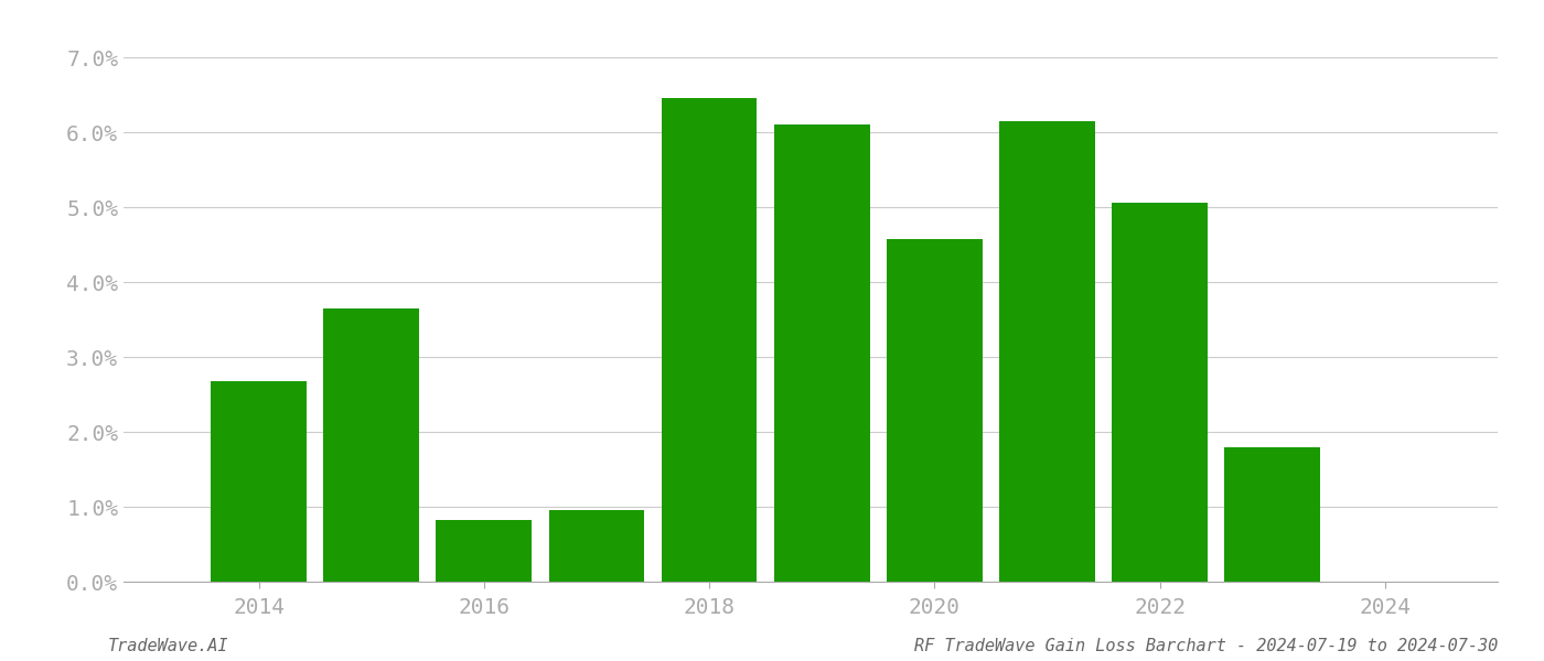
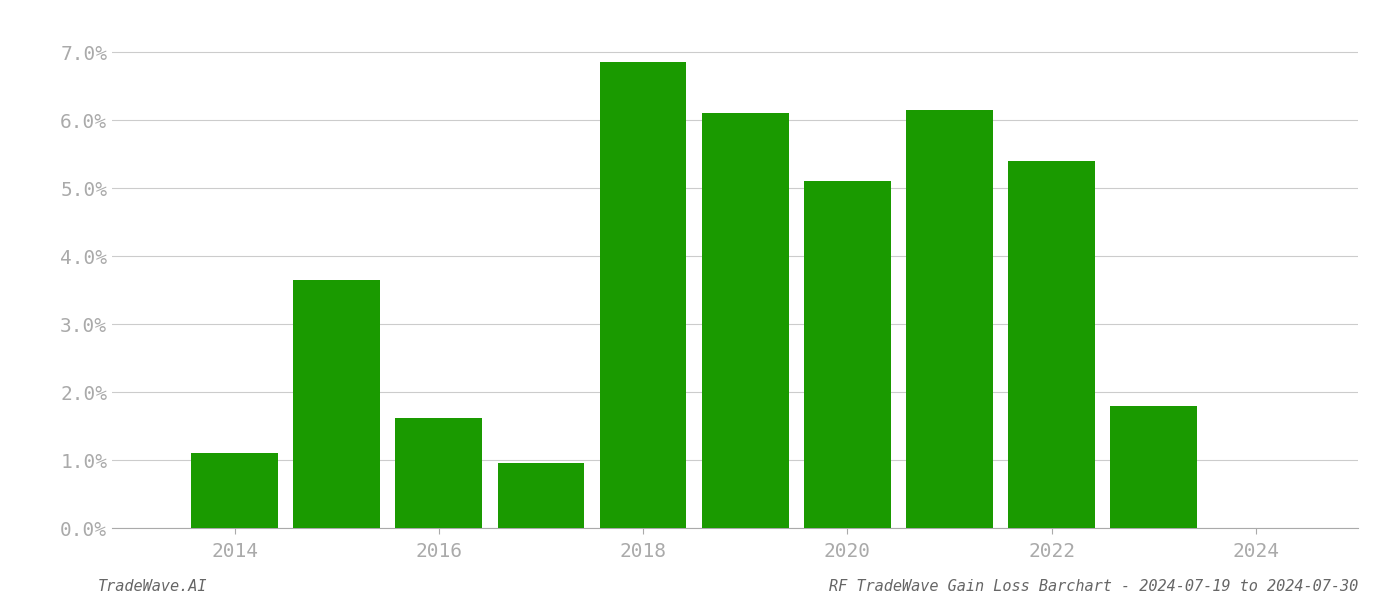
2014: 2.68% -> 1.10%
2016: 0.82% -> 1.62%
2018: 6.46% -> 6.85%
2020: 4.58% -> 5.10%
2022: 5.06% -> 5.40%
